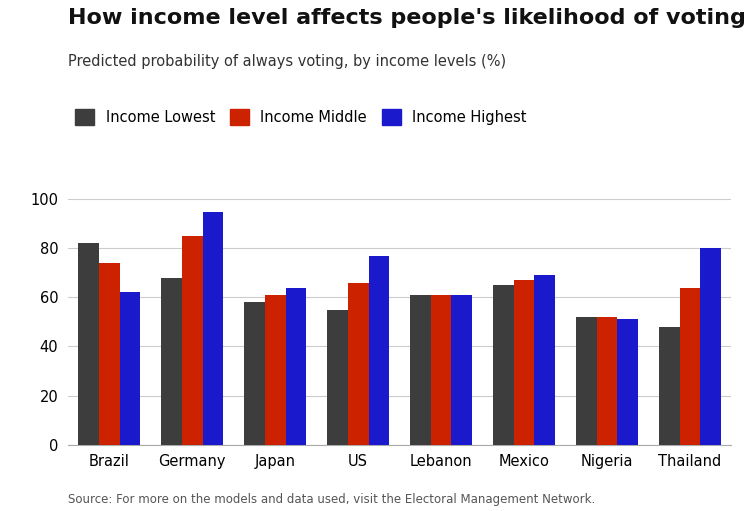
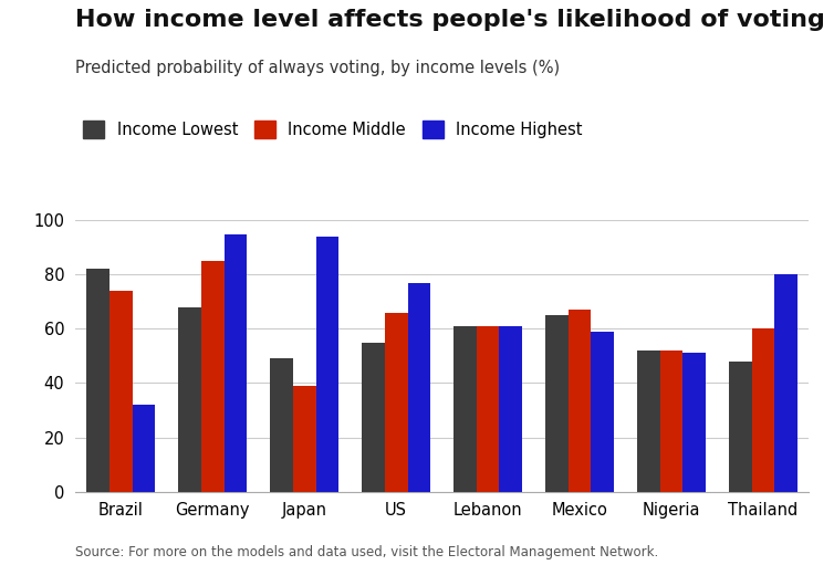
Income Highest/Brazil: 62 -> 32
Income Lowest/Japan: 58 -> 49
Income Middle/Japan: 61 -> 39
Income Highest/Japan: 64 -> 94
Income Highest/Mexico: 69 -> 59
Income Middle/Thailand: 64 -> 60
